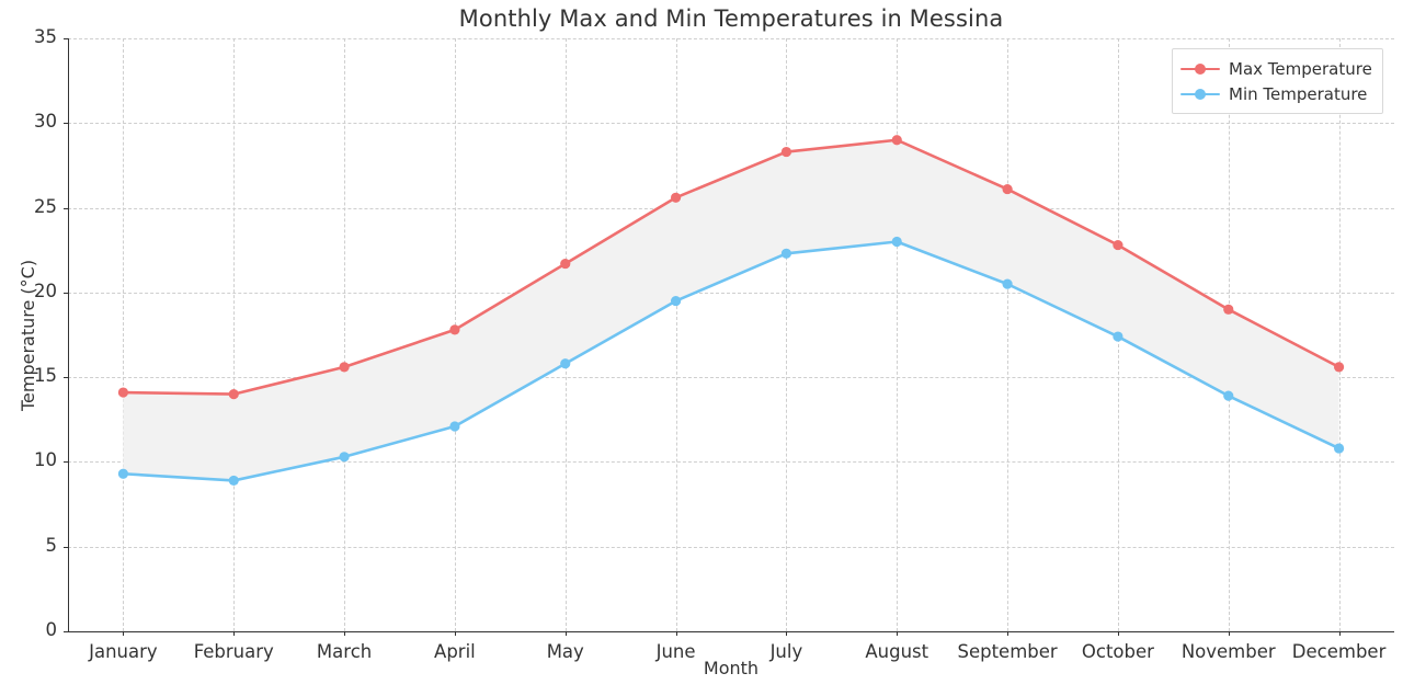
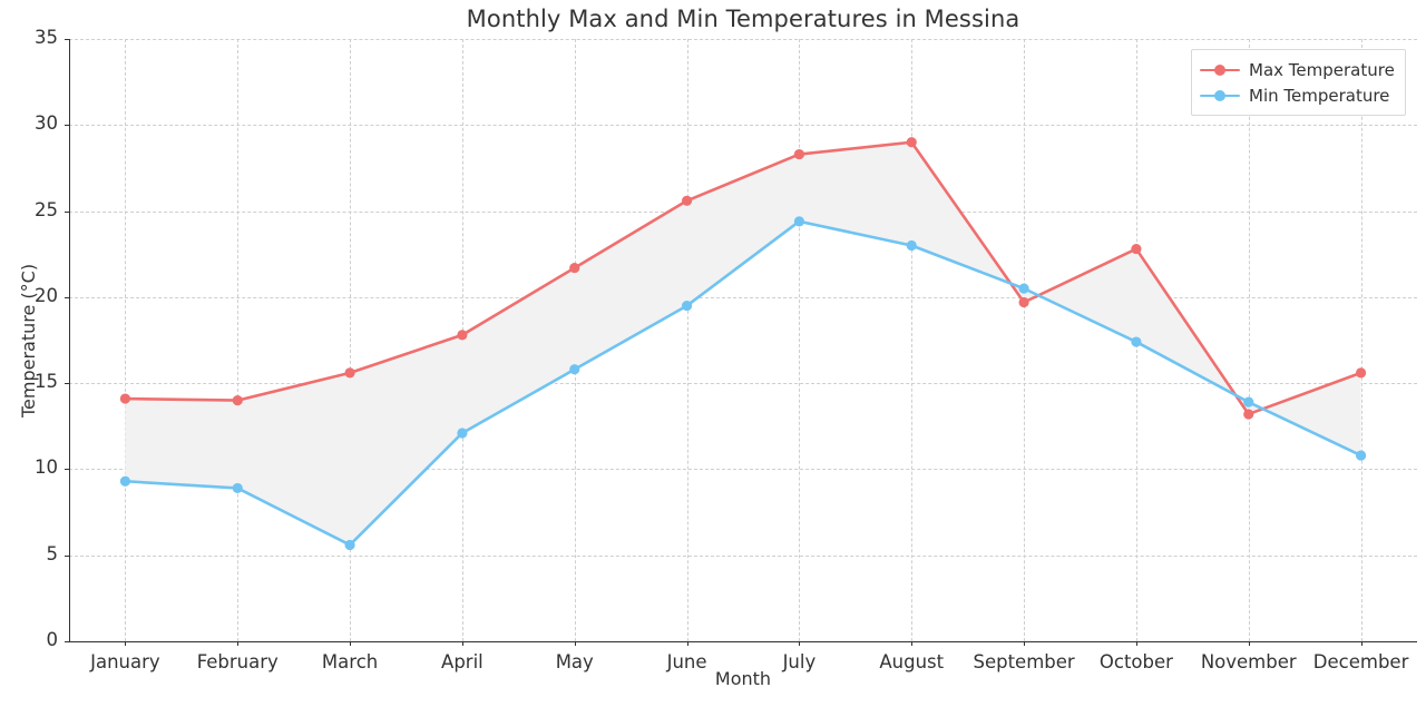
Min Temperature/March: 10.3 -> 5.6
Min Temperature/July: 22.3 -> 24.4
Max Temperature/September: 26.1 -> 19.7
Max Temperature/November: 19.0 -> 13.2
